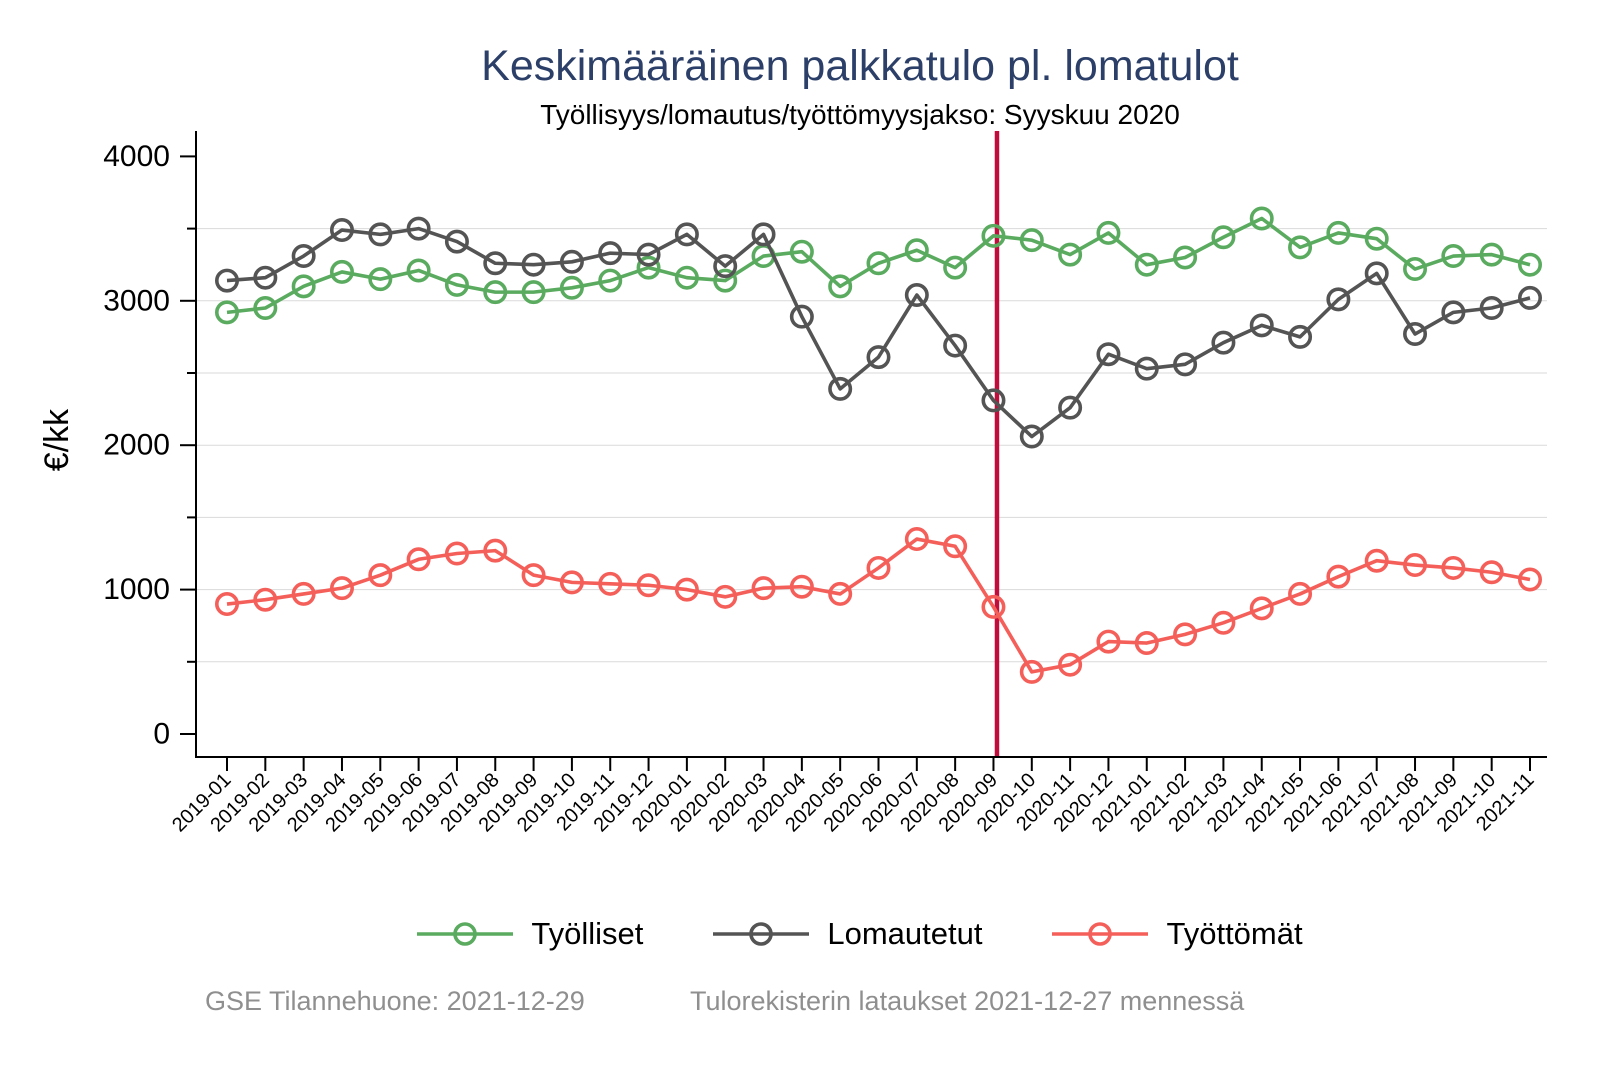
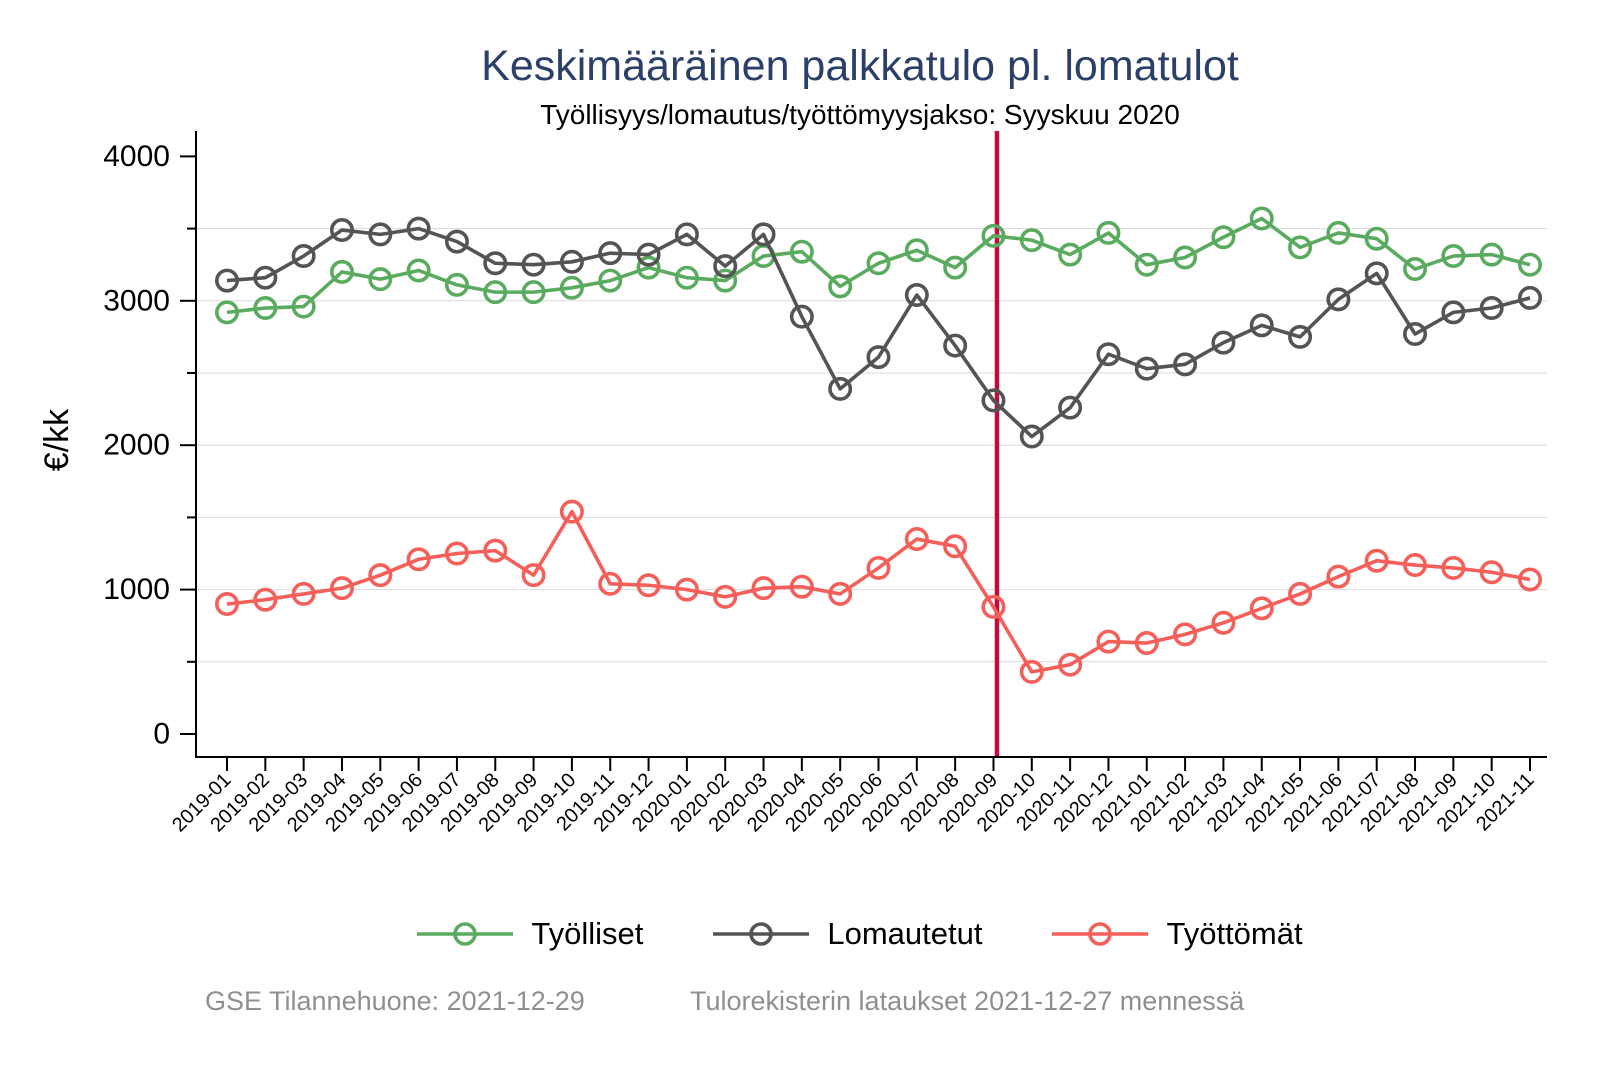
Työlliset/2019-03: 3100 -> 2960
Työttömät/2019-10: 1050 -> 1540
